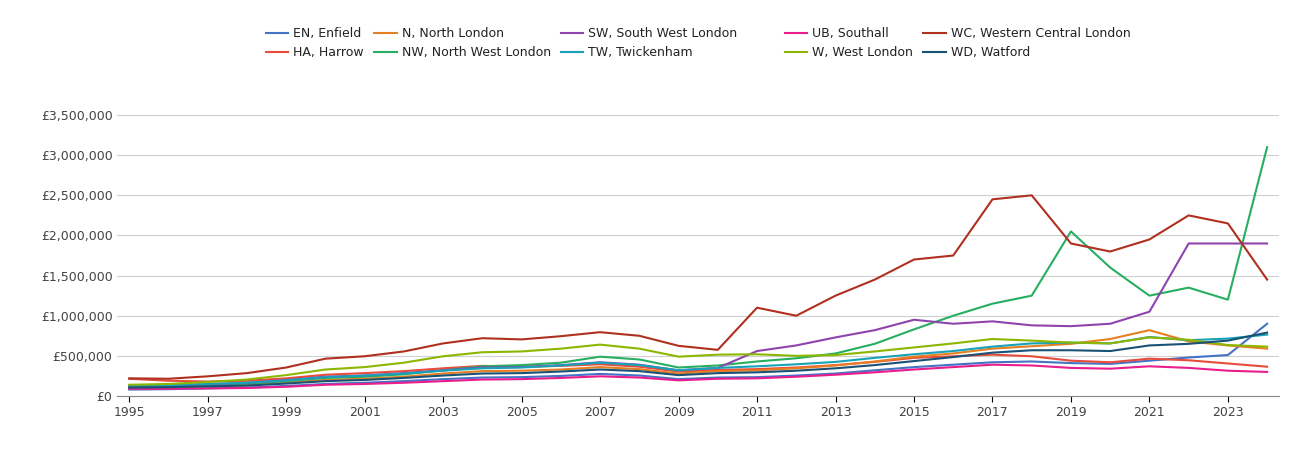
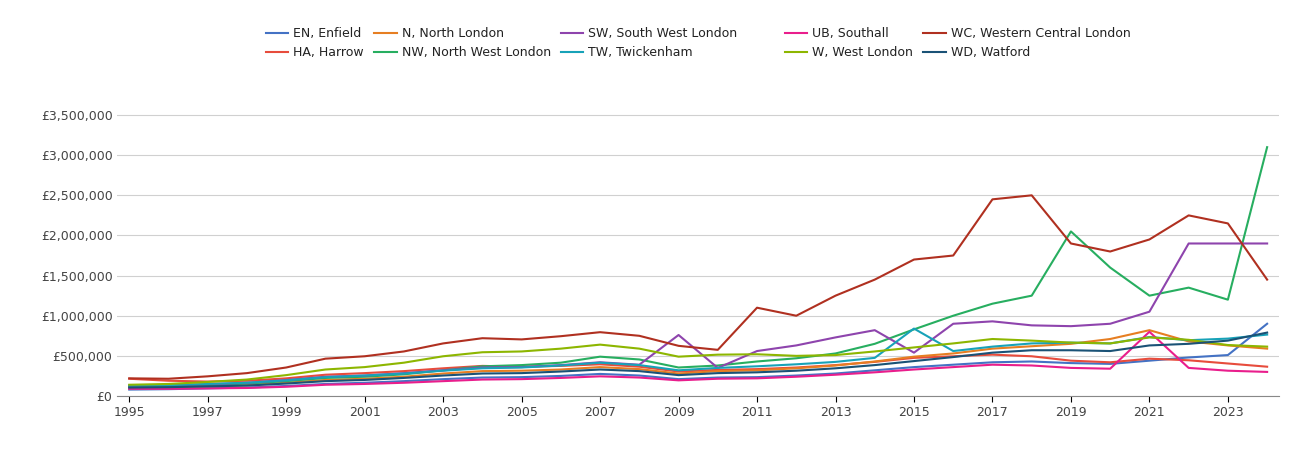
SW, South West London/2009: £320,000 -> £760,000
SW, South West London/2015: £950,000 -> £540,000
TW, Twickenham/2015: £520,000 -> £840,000
UB, Southall/2021: £370,000 -> £800,000
